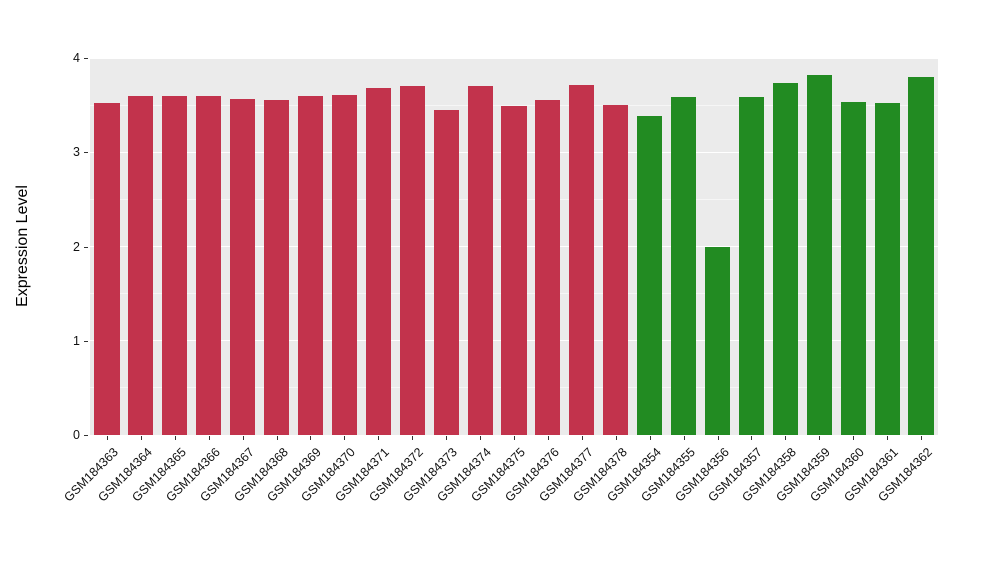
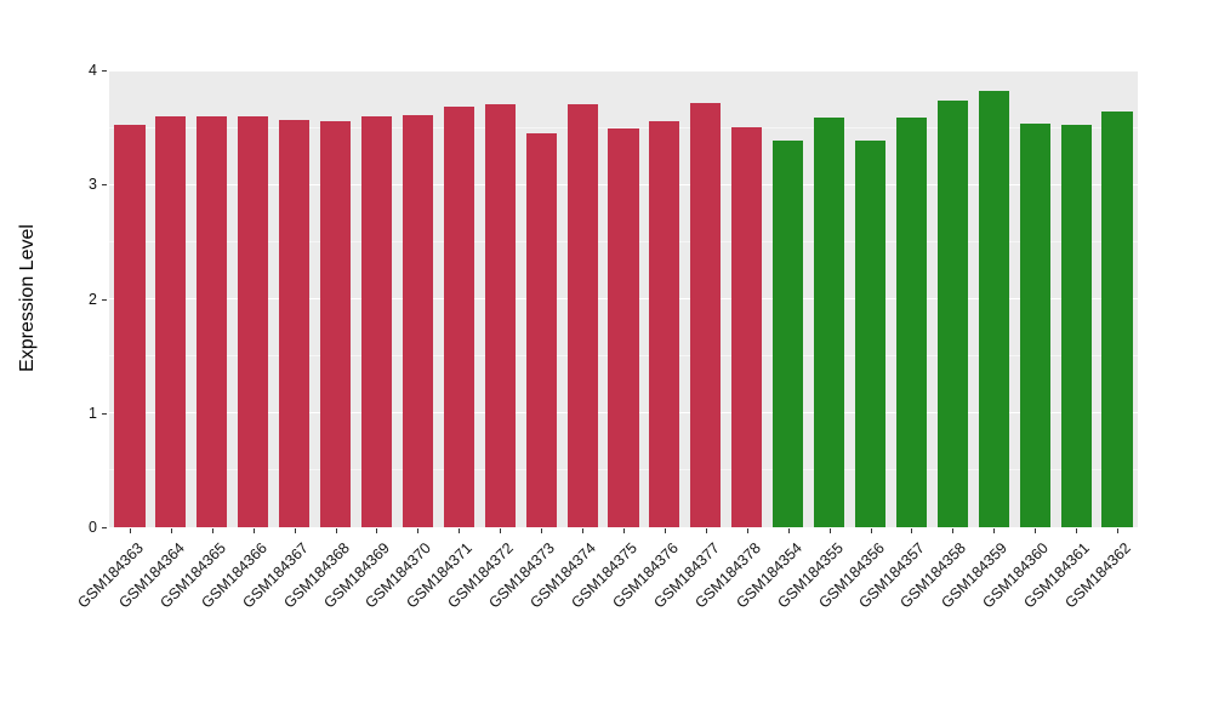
GSM184356: 2.0 -> 3.4
GSM184362: 3.8 -> 3.6
